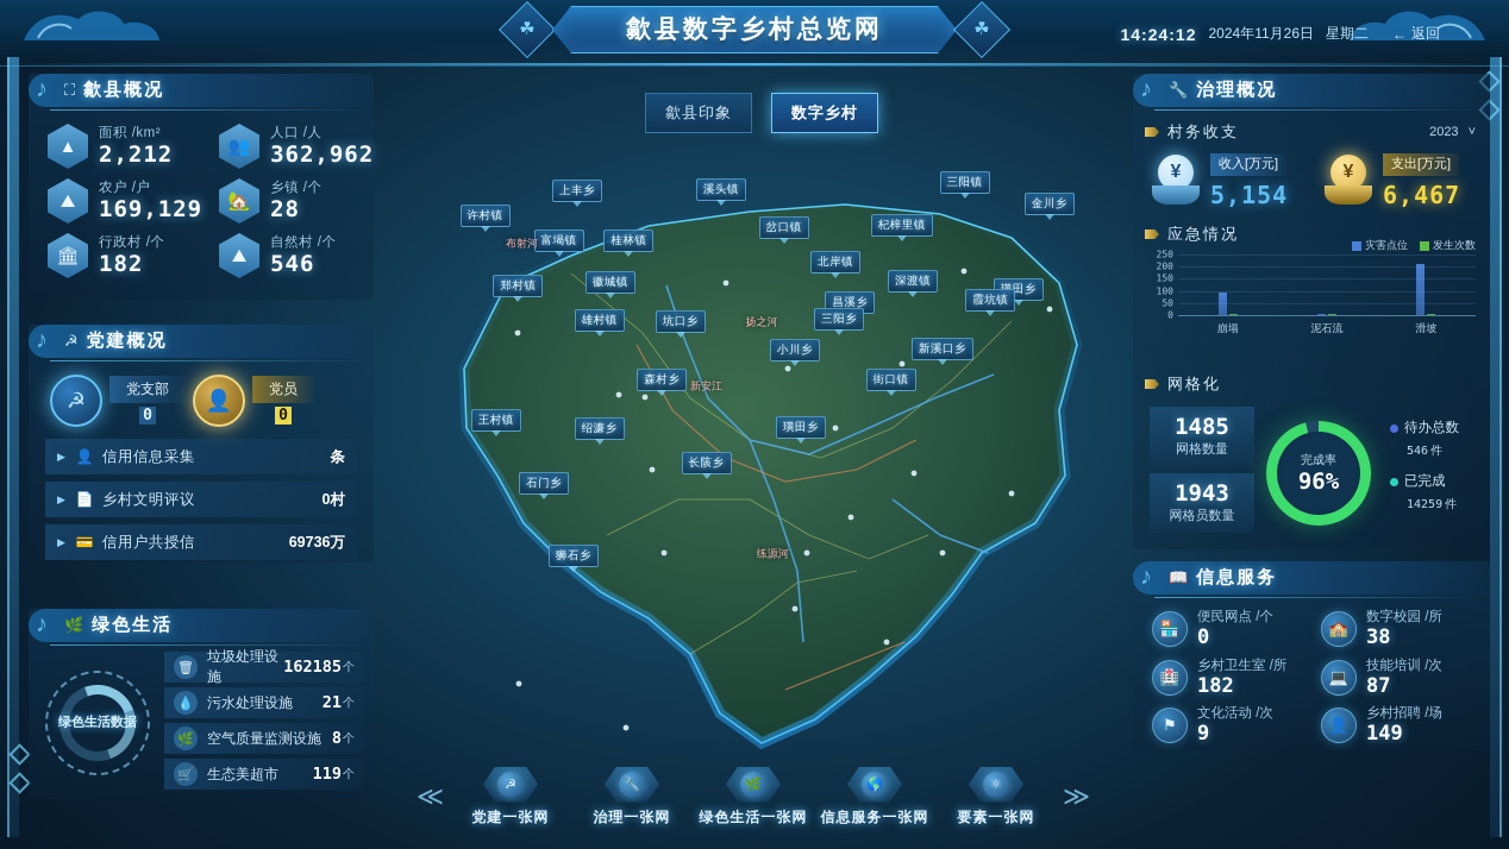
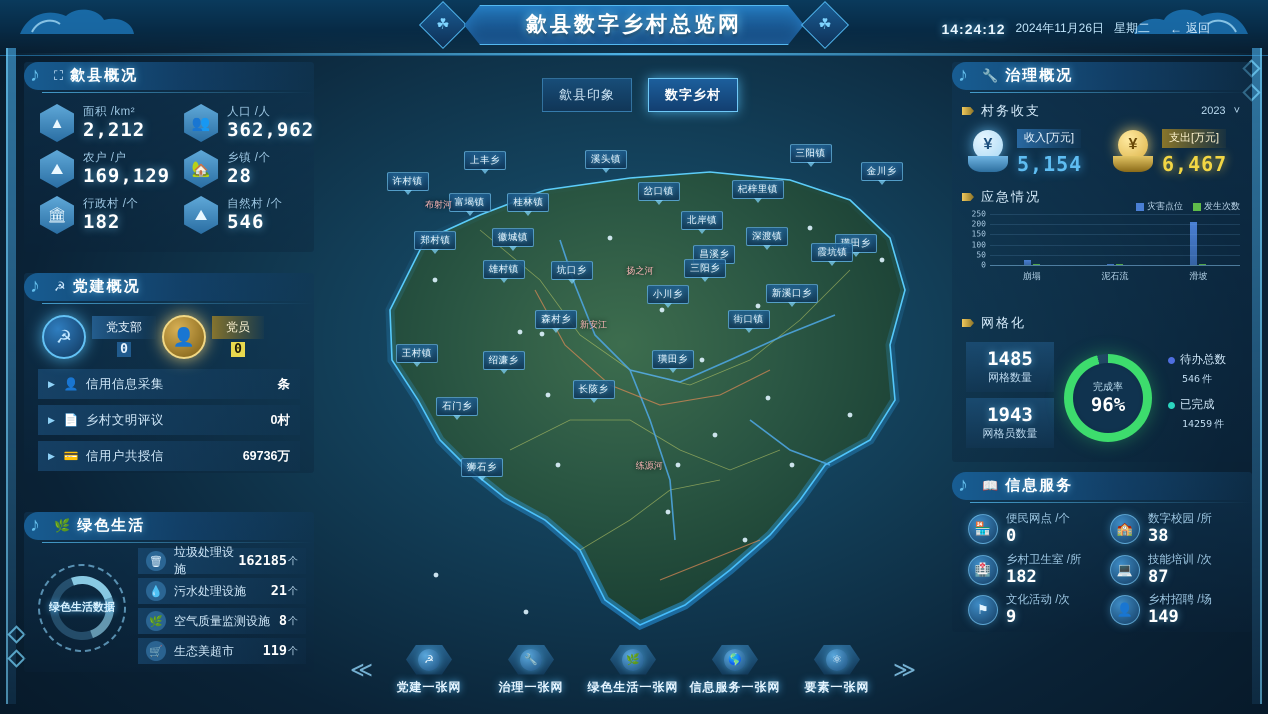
灾害点位/崩塌: 90 -> 20
